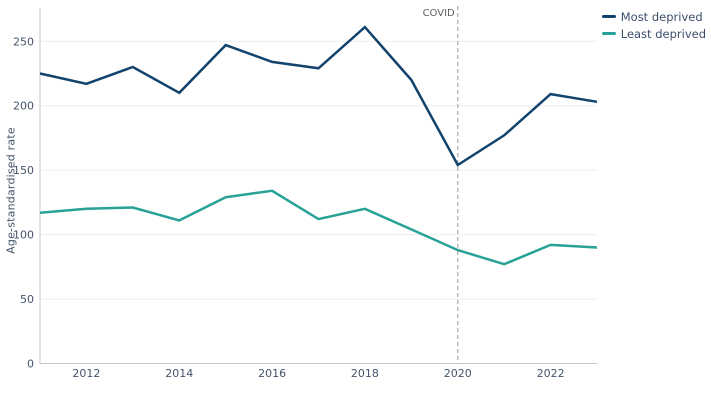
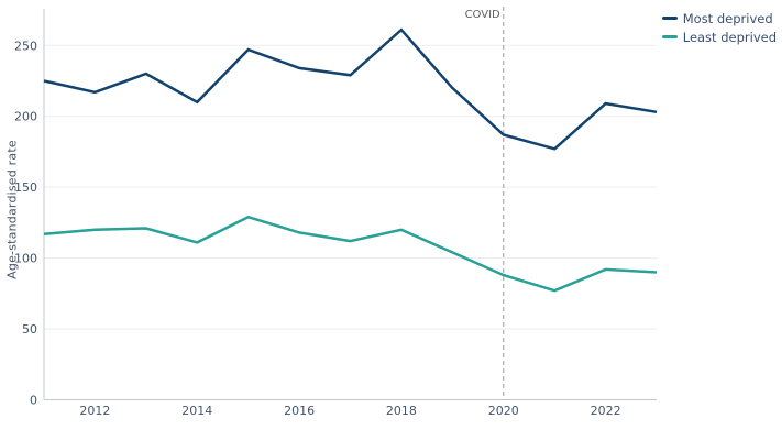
Least deprived/2016: 134 -> 118
Most deprived/2020: 154 -> 187
